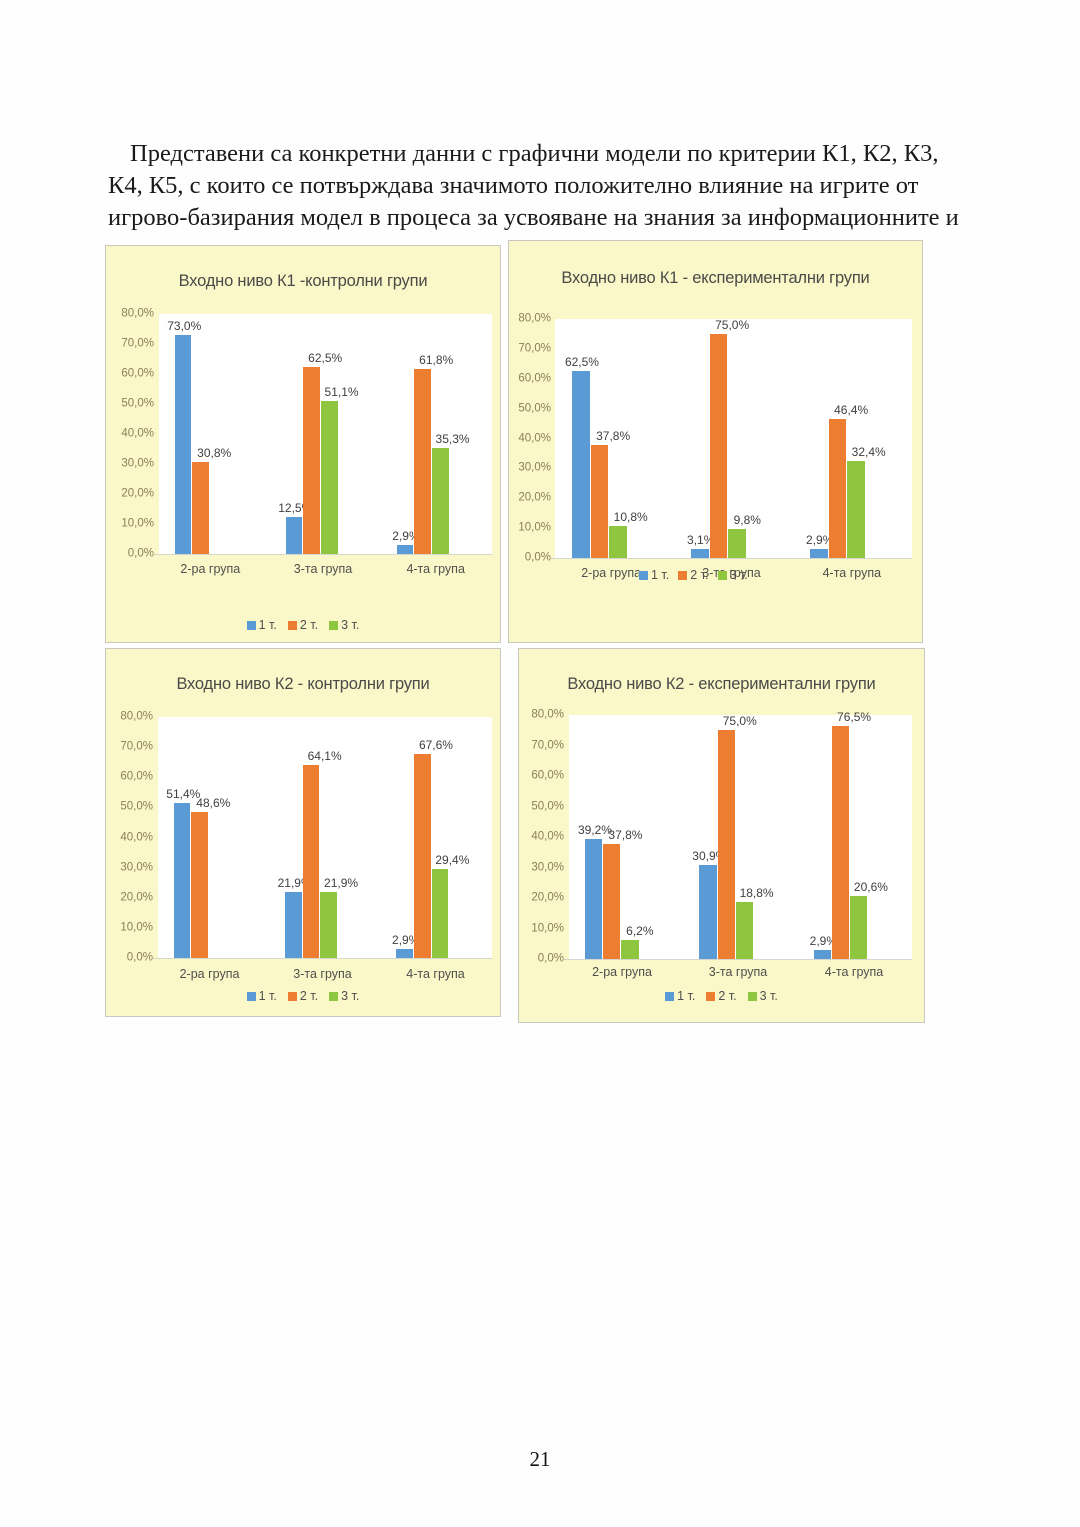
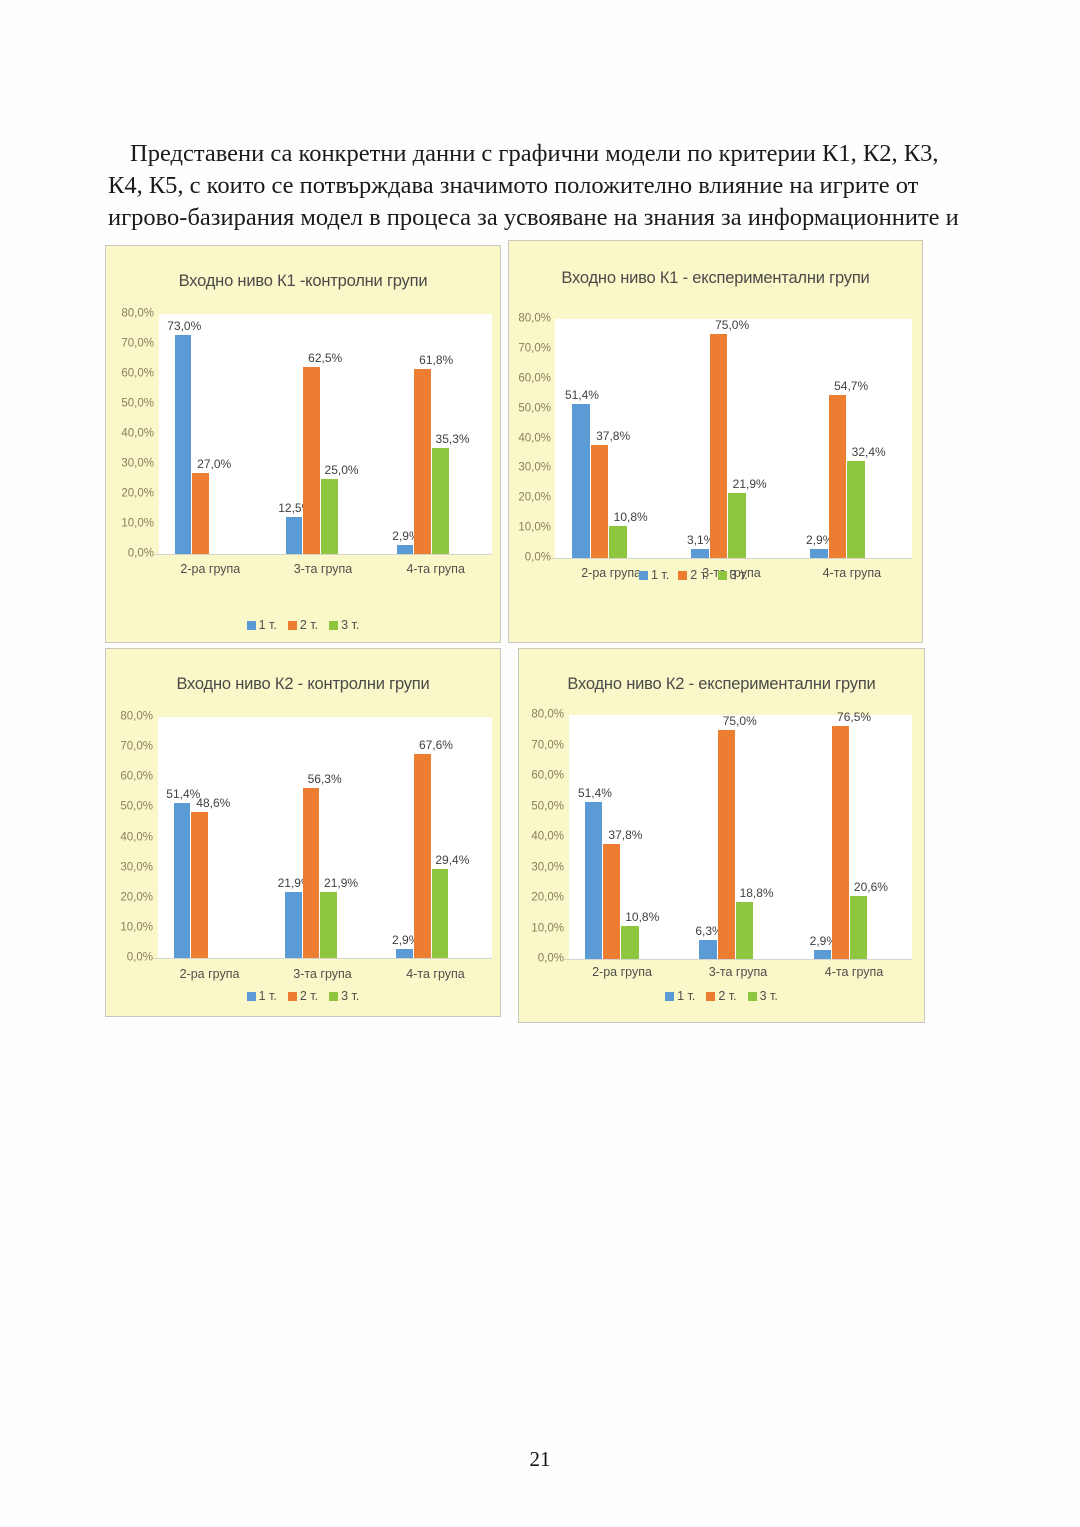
Входно ниво К1 -контролни групи/2 т./2-ра група: 30,8% -> 27,0%
Входно ниво К1 -контролни групи/3 т./3-та група: 51,1% -> 25,0%
Входно ниво К1 - експериментални групи/1 т./2-ра група: 62,5% -> 51,4%
Входно ниво К1 - експериментални групи/3 т./3-та група: 9,8% -> 21,9%
Входно ниво К1 - експериментални групи/2 т./4-та група: 46,4% -> 54,7%
Входно ниво К2 - контролни групи/2 т./3-та група: 64,1% -> 56,3%
Входно ниво К2 - експериментални групи/1 т./2-ра група: 39,2% -> 51,4%
Входно ниво К2 - експериментални групи/3 т./2-ра група: 6,2% -> 10,8%
Входно ниво К2 - експериментални групи/1 т./3-та група: 30,9% -> 6,3%
